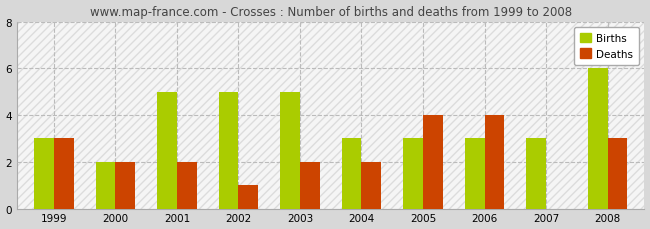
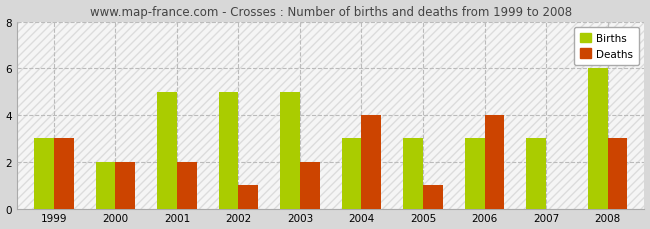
Deaths/2004: 2 -> 4
Deaths/2005: 4 -> 1
